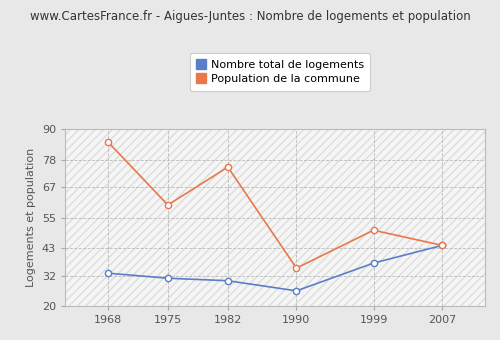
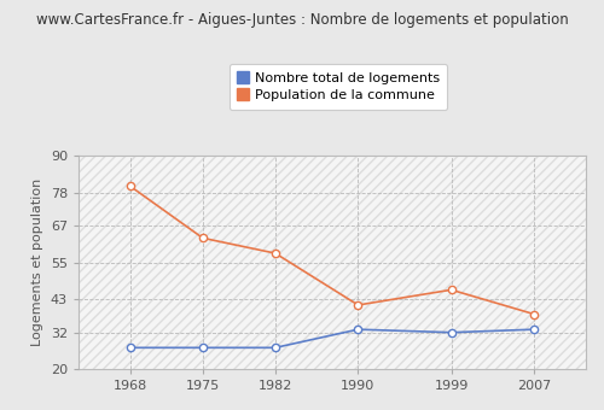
Nombre total de logements/1968: 33 -> 27
Population de la commune/1968: 85 -> 80
Nombre total de logements/1975: 31 -> 27
Population de la commune/1975: 60 -> 63
Nombre total de logements/1982: 30 -> 27
Population de la commune/1982: 75 -> 58
Nombre total de logements/1990: 26 -> 33
Population de la commune/1990: 35 -> 41
Nombre total de logements/1999: 37 -> 32
Population de la commune/1999: 50 -> 46
Nombre total de logements/2007: 44 -> 33
Population de la commune/2007: 44 -> 38
